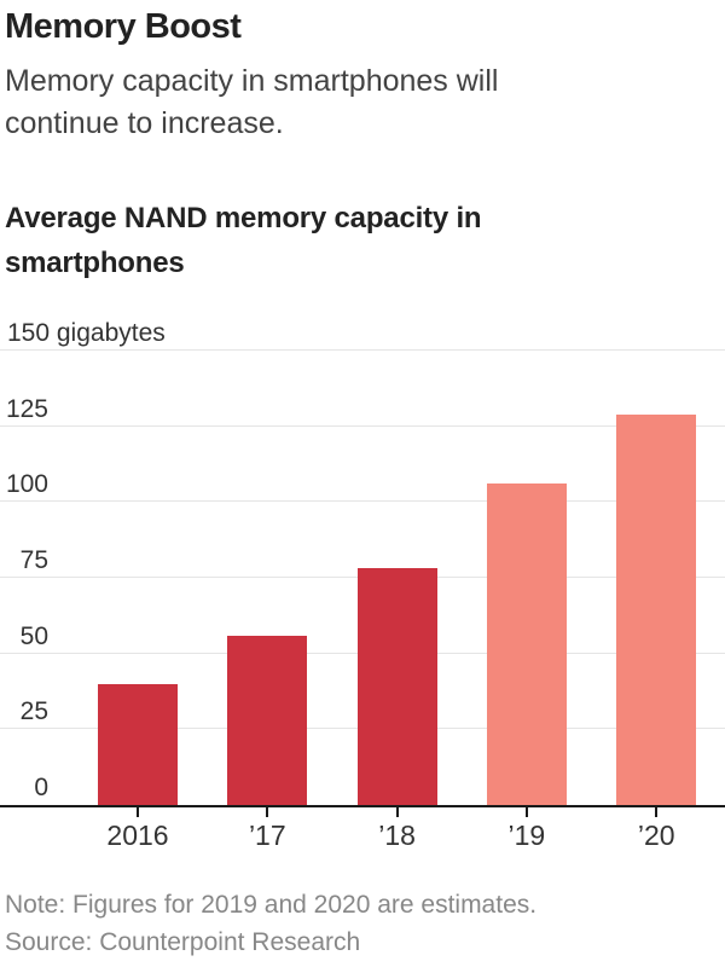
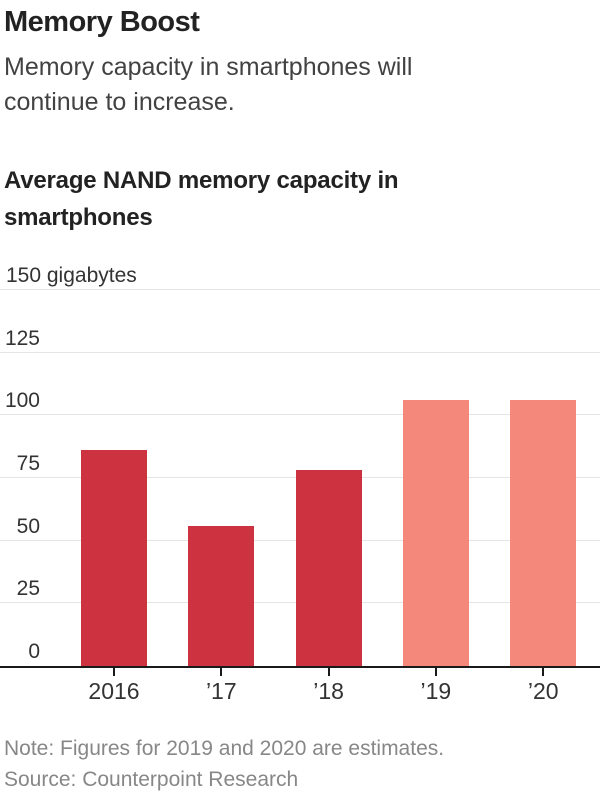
2016: 40 -> 86
’20: 129 -> 106
